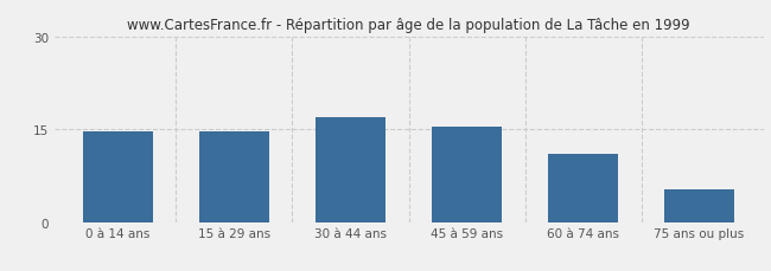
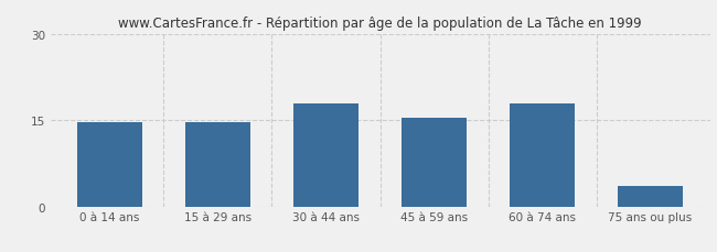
30 à 44 ans: 17.0 -> 18.0
60 à 74 ans: 11.0 -> 18.0
75 ans ou plus: 5.2 -> 3.5
